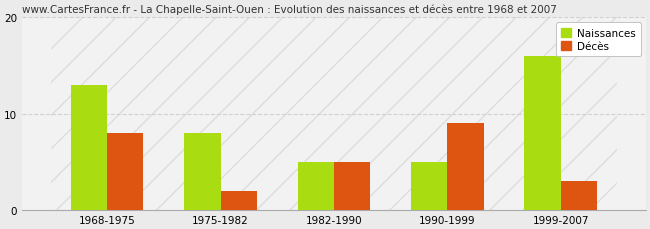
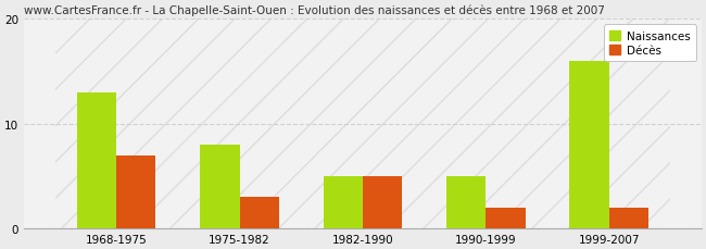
Décès/1968-1975: 8 -> 7
Décès/1975-1982: 2 -> 3
Décès/1990-1999: 9 -> 2
Décès/1999-2007: 3 -> 2
